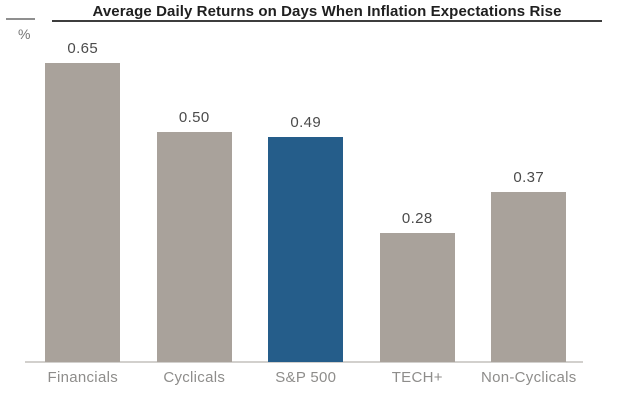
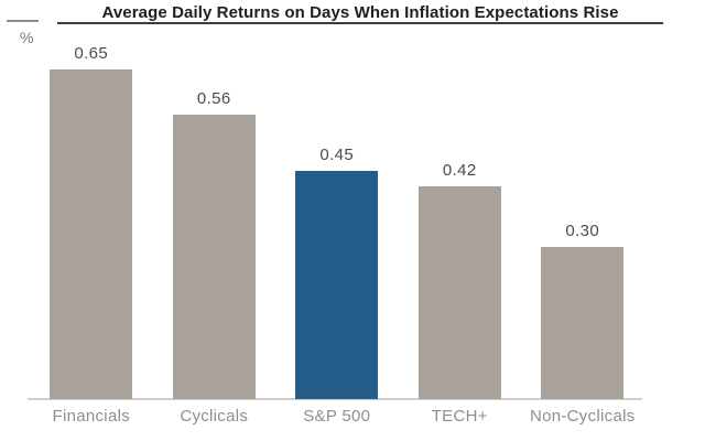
Cyclicals: 0.50 -> 0.56
S&P 500: 0.49 -> 0.45
TECH+: 0.28 -> 0.42
Non-Cyclicals: 0.37 -> 0.30
